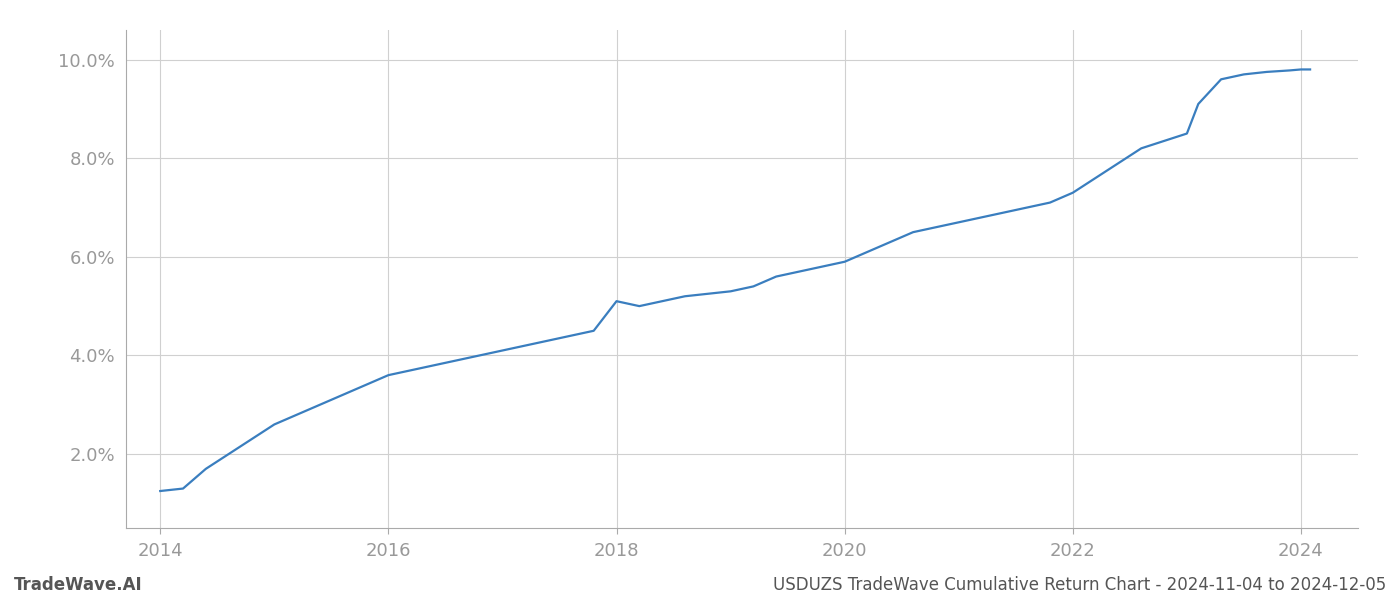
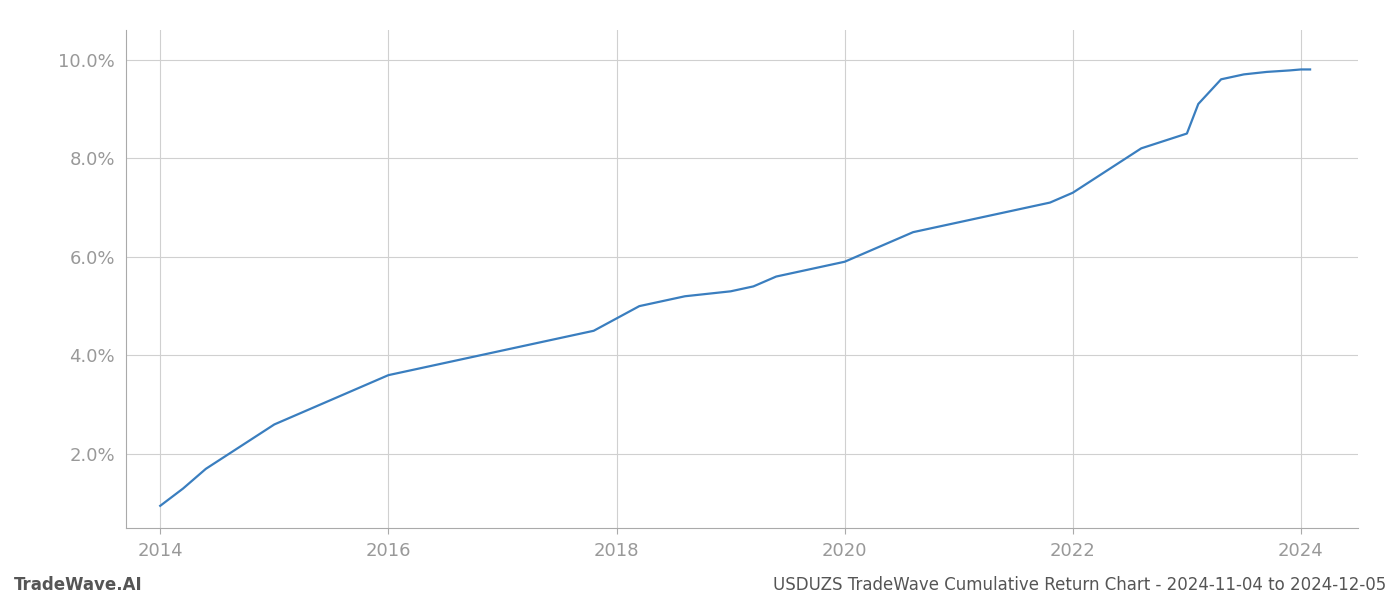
2014: 1.25% -> 0.95%
2018: 5.10% -> 4.75%
